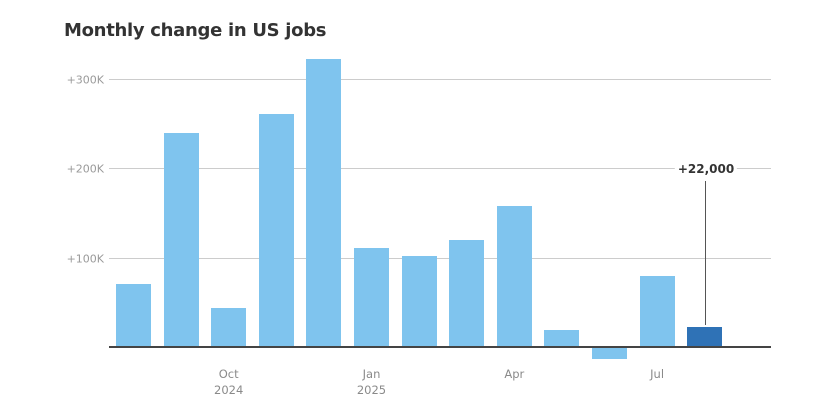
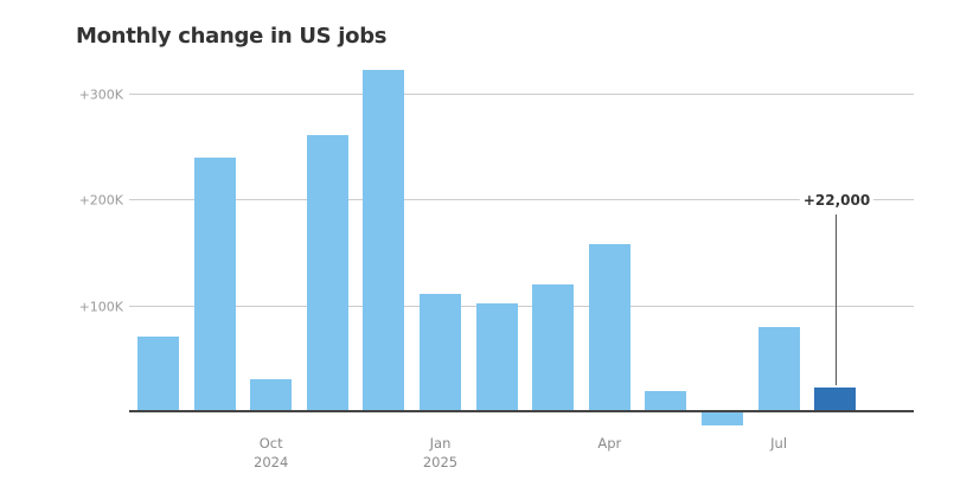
Oct 2024: 40K -> 30K
